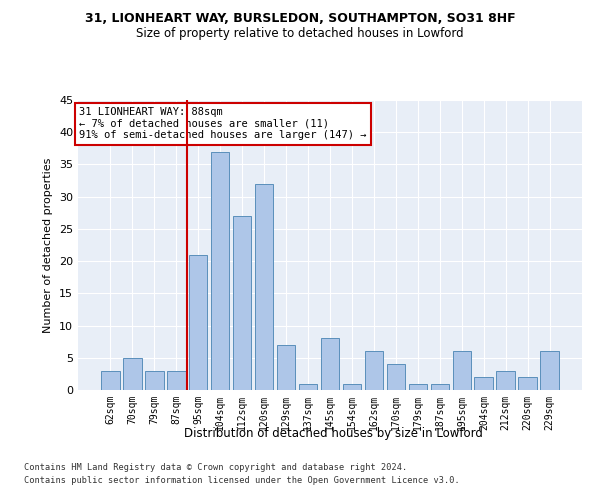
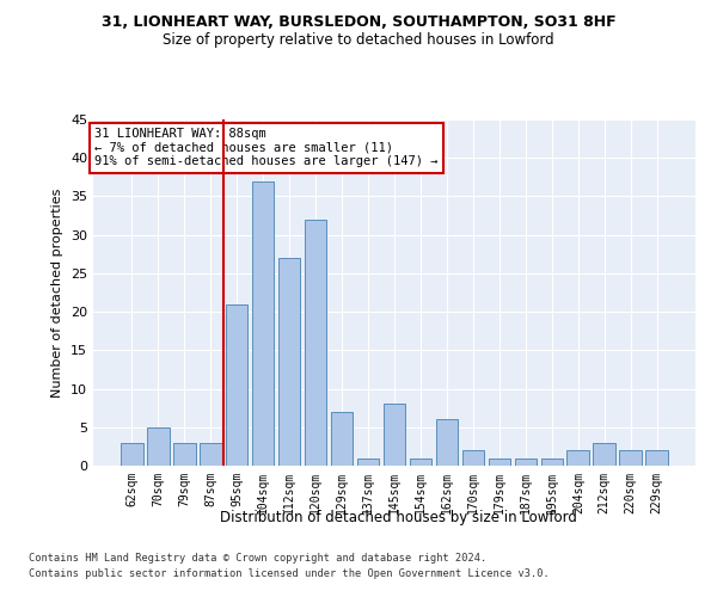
170sqm: 4 -> 2
195sqm: 6 -> 1
229sqm: 6 -> 2
